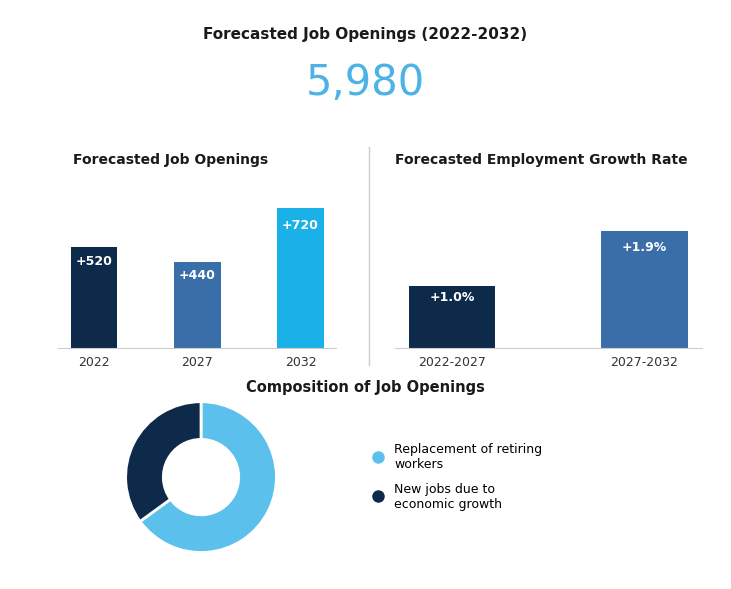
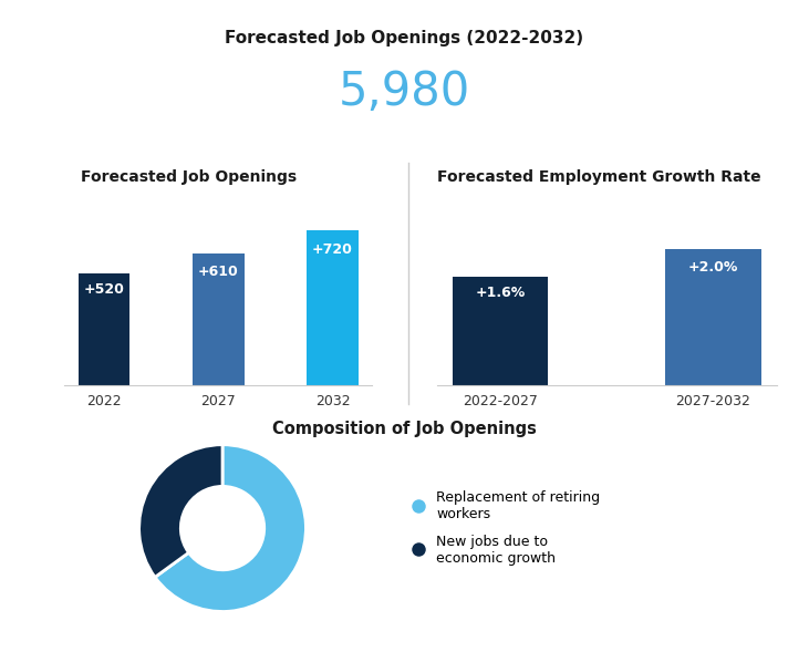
2027: +440 -> +610
2022-2027: +1.0% -> +1.6%
2027-2032: +1.9% -> +2.0%
